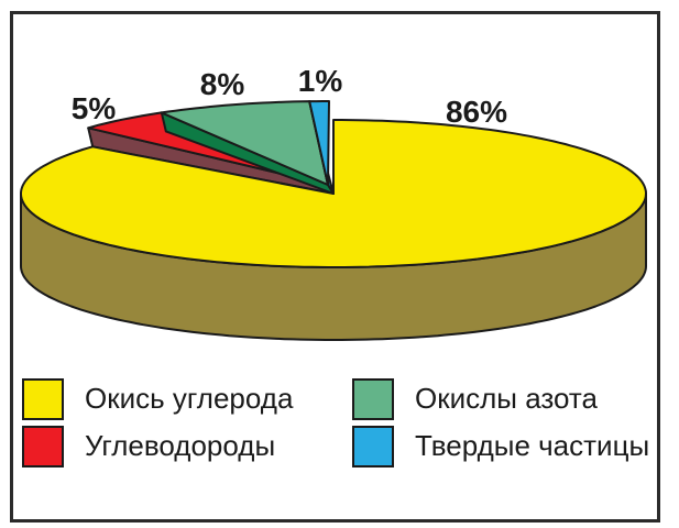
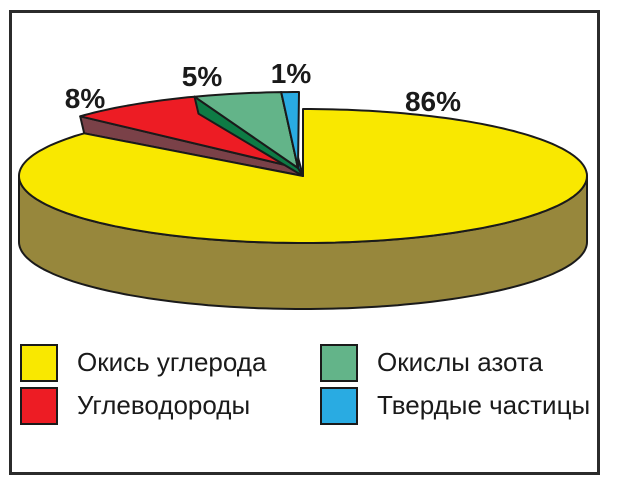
Углеводороды: 5% -> 8%
Окислы азота: 8% -> 5%
